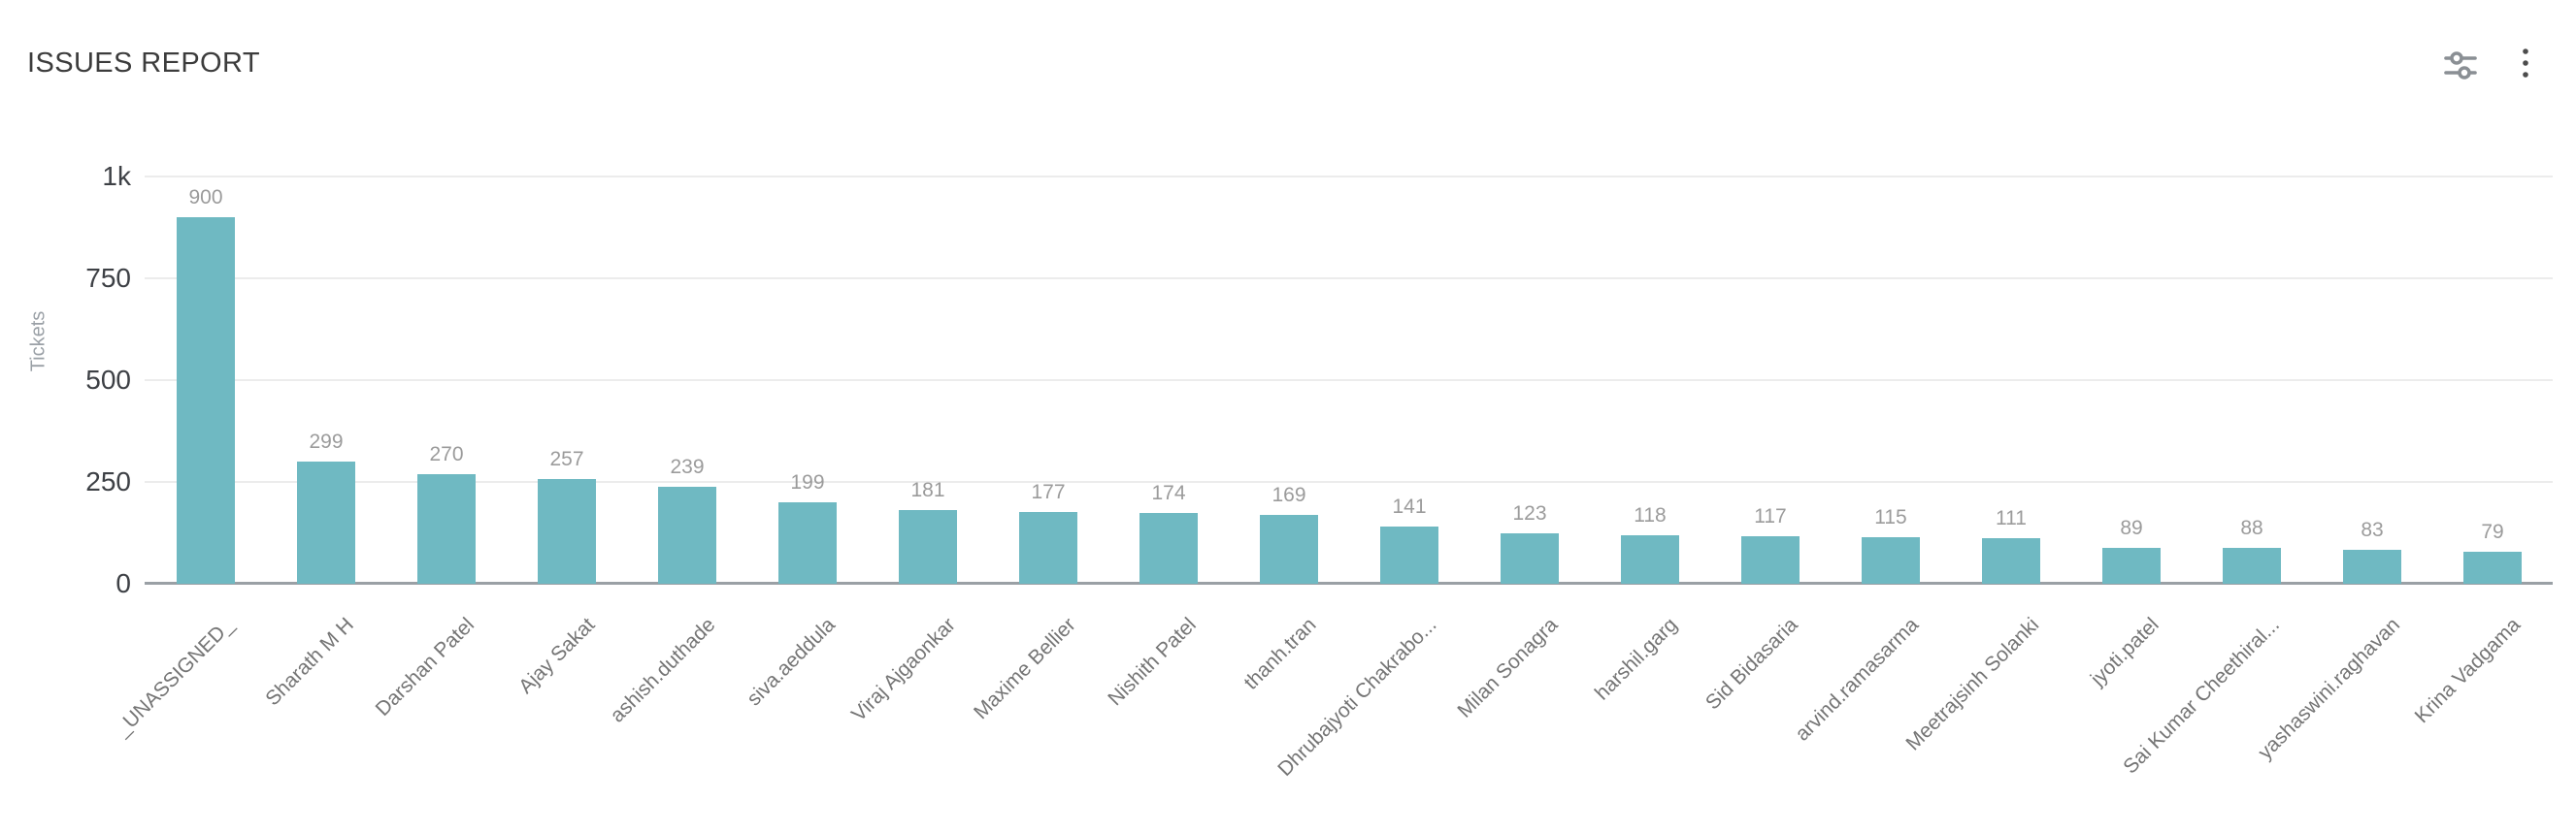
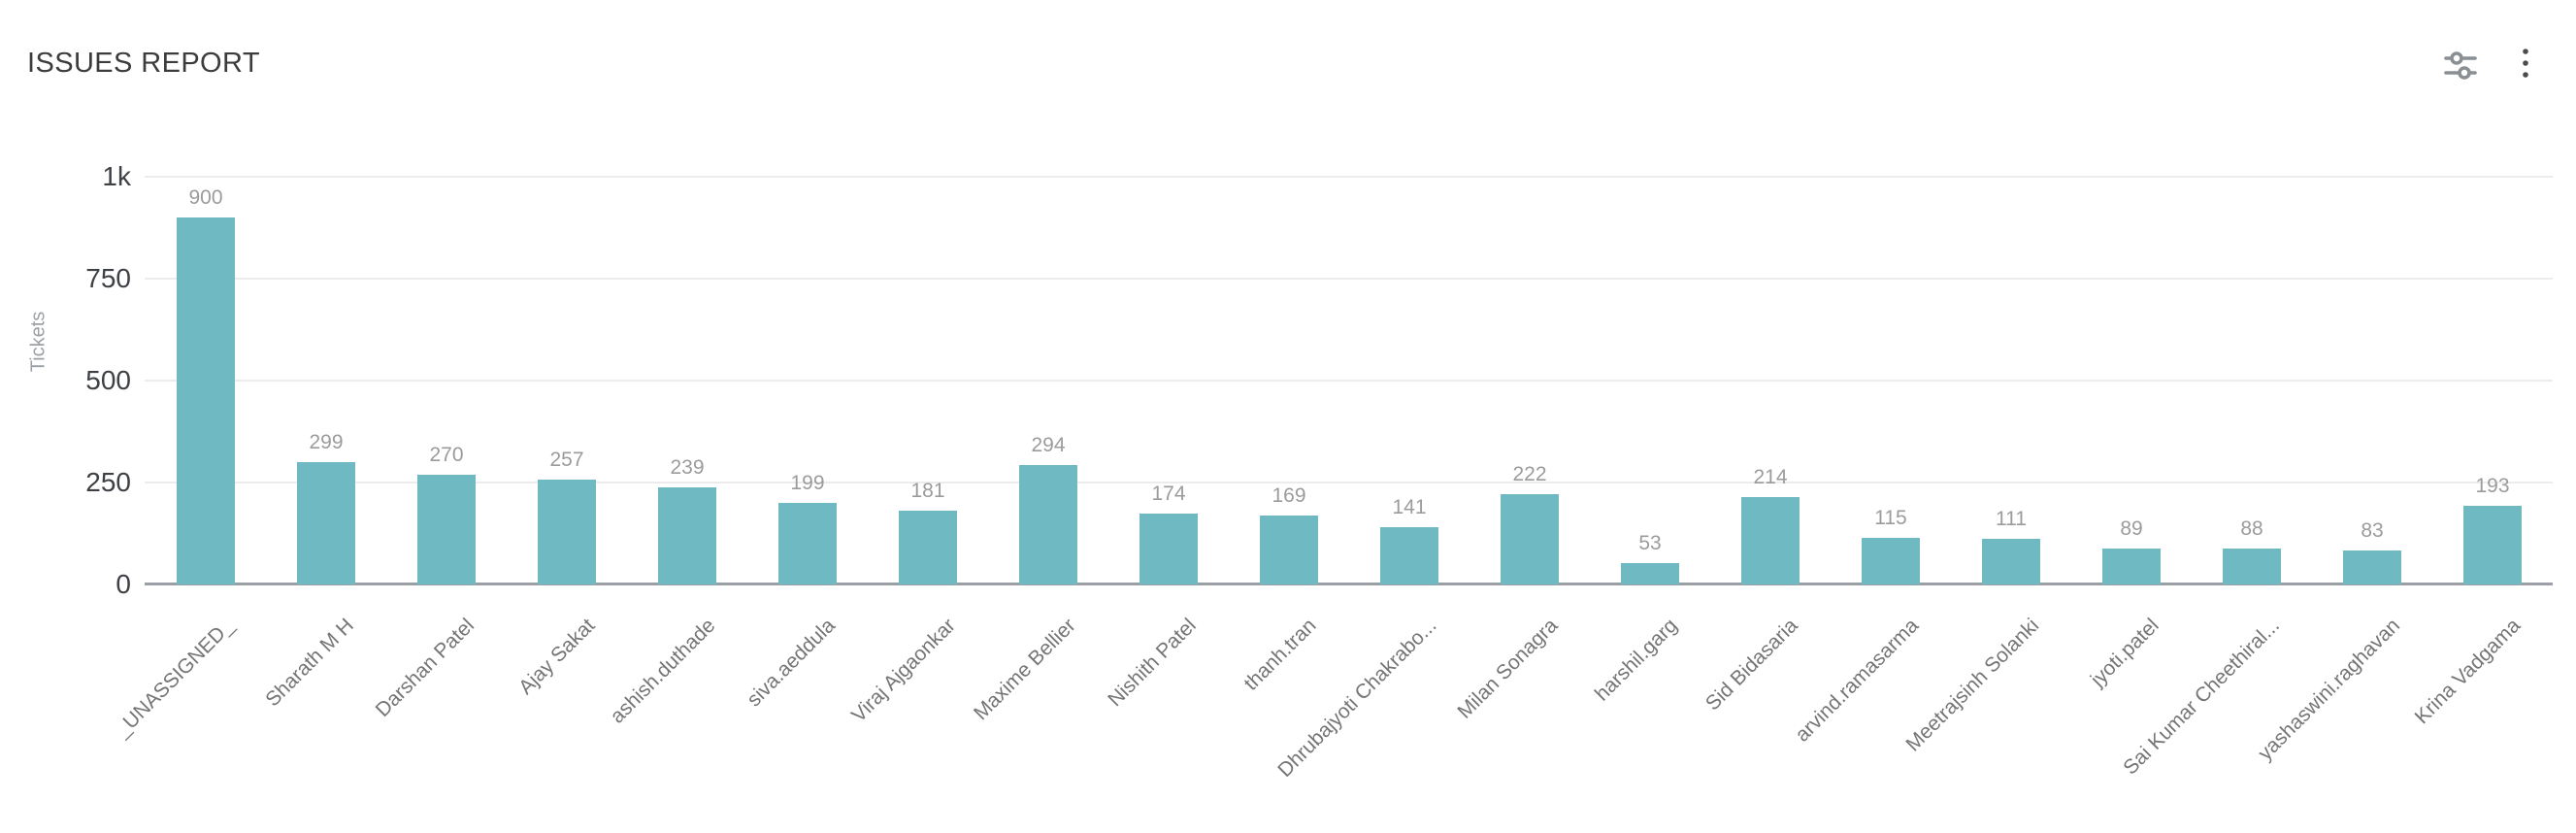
Maxime Bellier: 177 -> 294
Milan Sonagra: 123 -> 222
harshil.garg: 118 -> 53
Sid Bidasaria: 117 -> 214
Krina Vadgama: 79 -> 193
